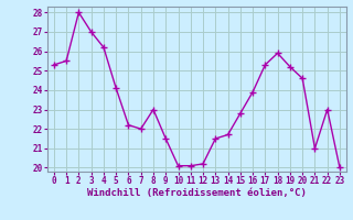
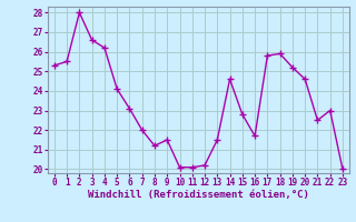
3: 27.0 -> 26.6
6: 22.2 -> 23.1
8: 23.0 -> 21.2
14: 21.7 -> 24.6
16: 23.9 -> 21.7
17: 25.3 -> 25.8
21: 21.0 -> 22.5
